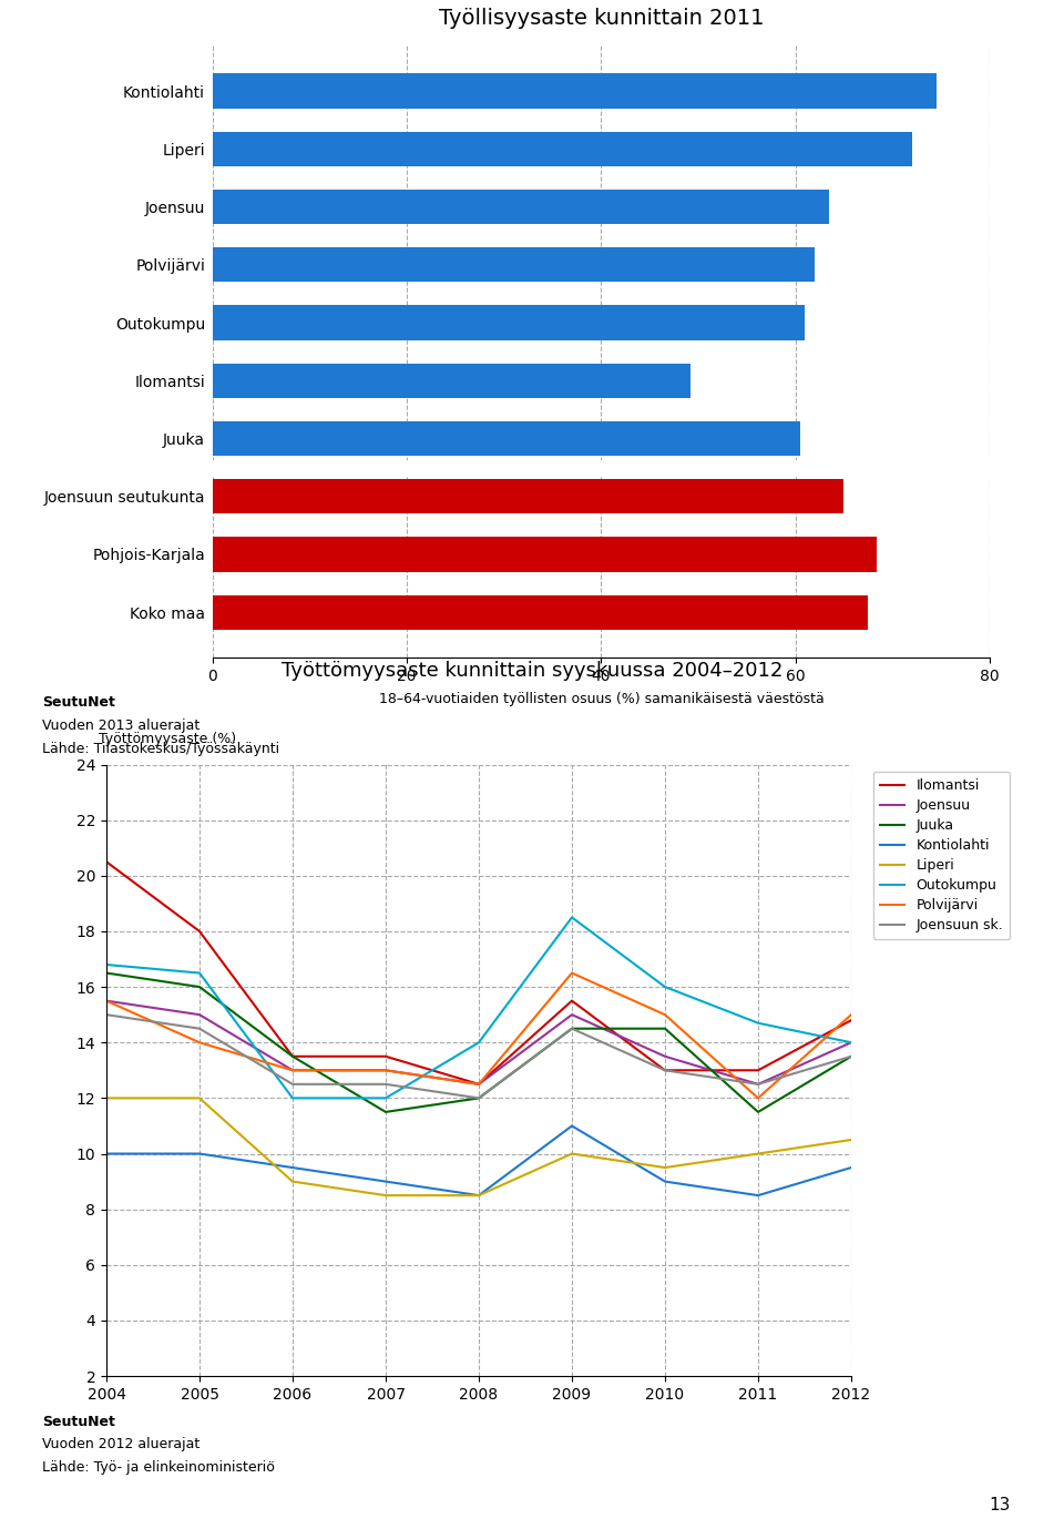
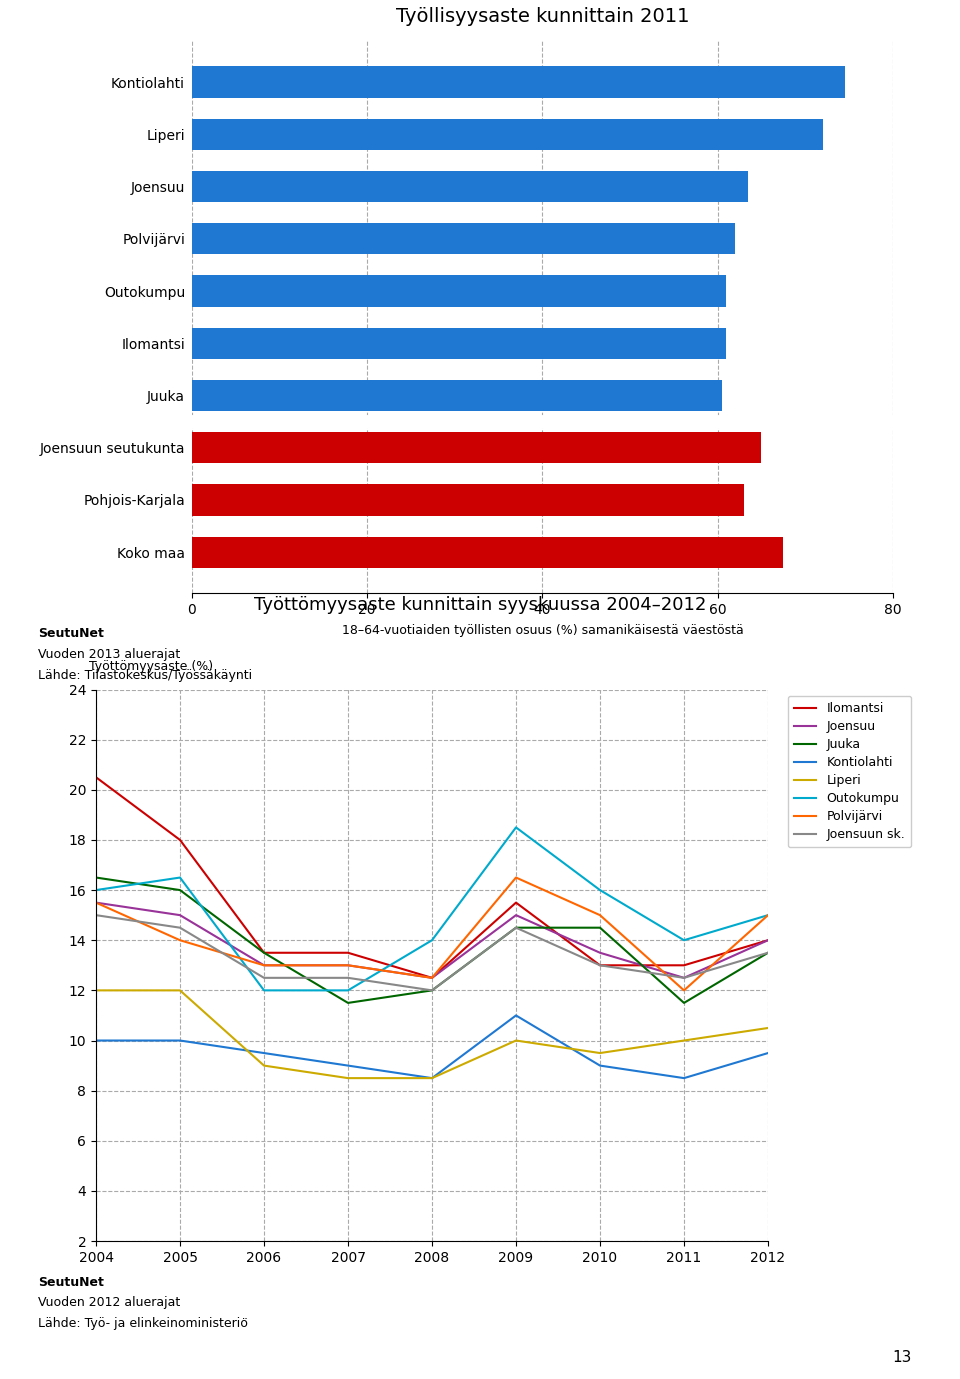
Työllisyysaste kunnittain 2011/Ilomantsi: 49.2 -> 61.0
Työllisyysaste kunnittain 2011/Pohjois-Karjala: 68.4 -> 63.0
Outokumpu/2004: 16.8 -> 16.0
Outokumpu/2011: 14.7 -> 14.0
Ilomantsi/2012: 14.8 -> 14.0
Outokumpu/2012: 14.0 -> 15.0
